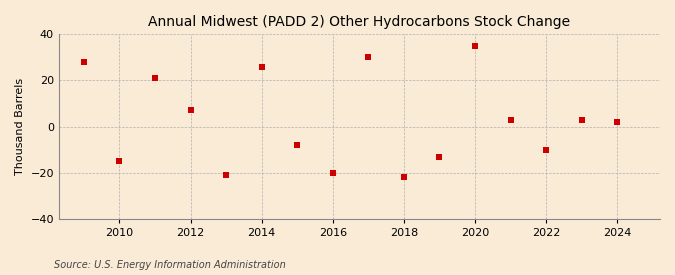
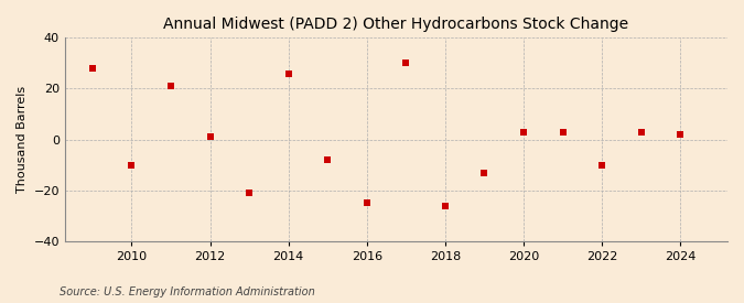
2010: -15 -> -10
2012: 7 -> 1
2016: -20 -> -25
2018: -22 -> -26
2020: 35 -> 3
